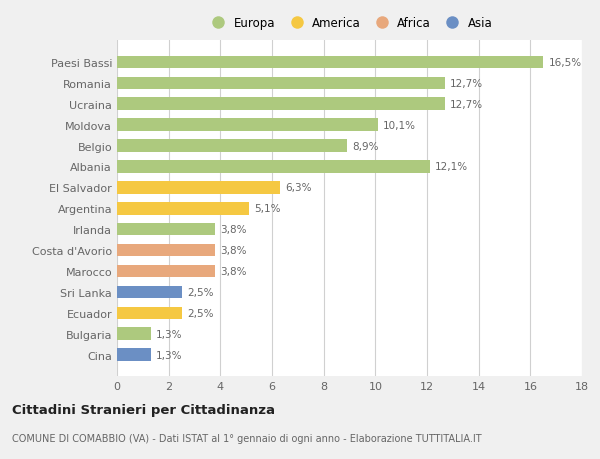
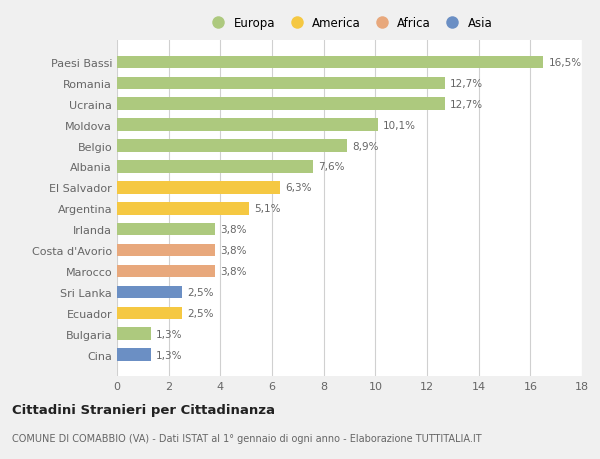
Albania: 12,1% -> 7,6%
